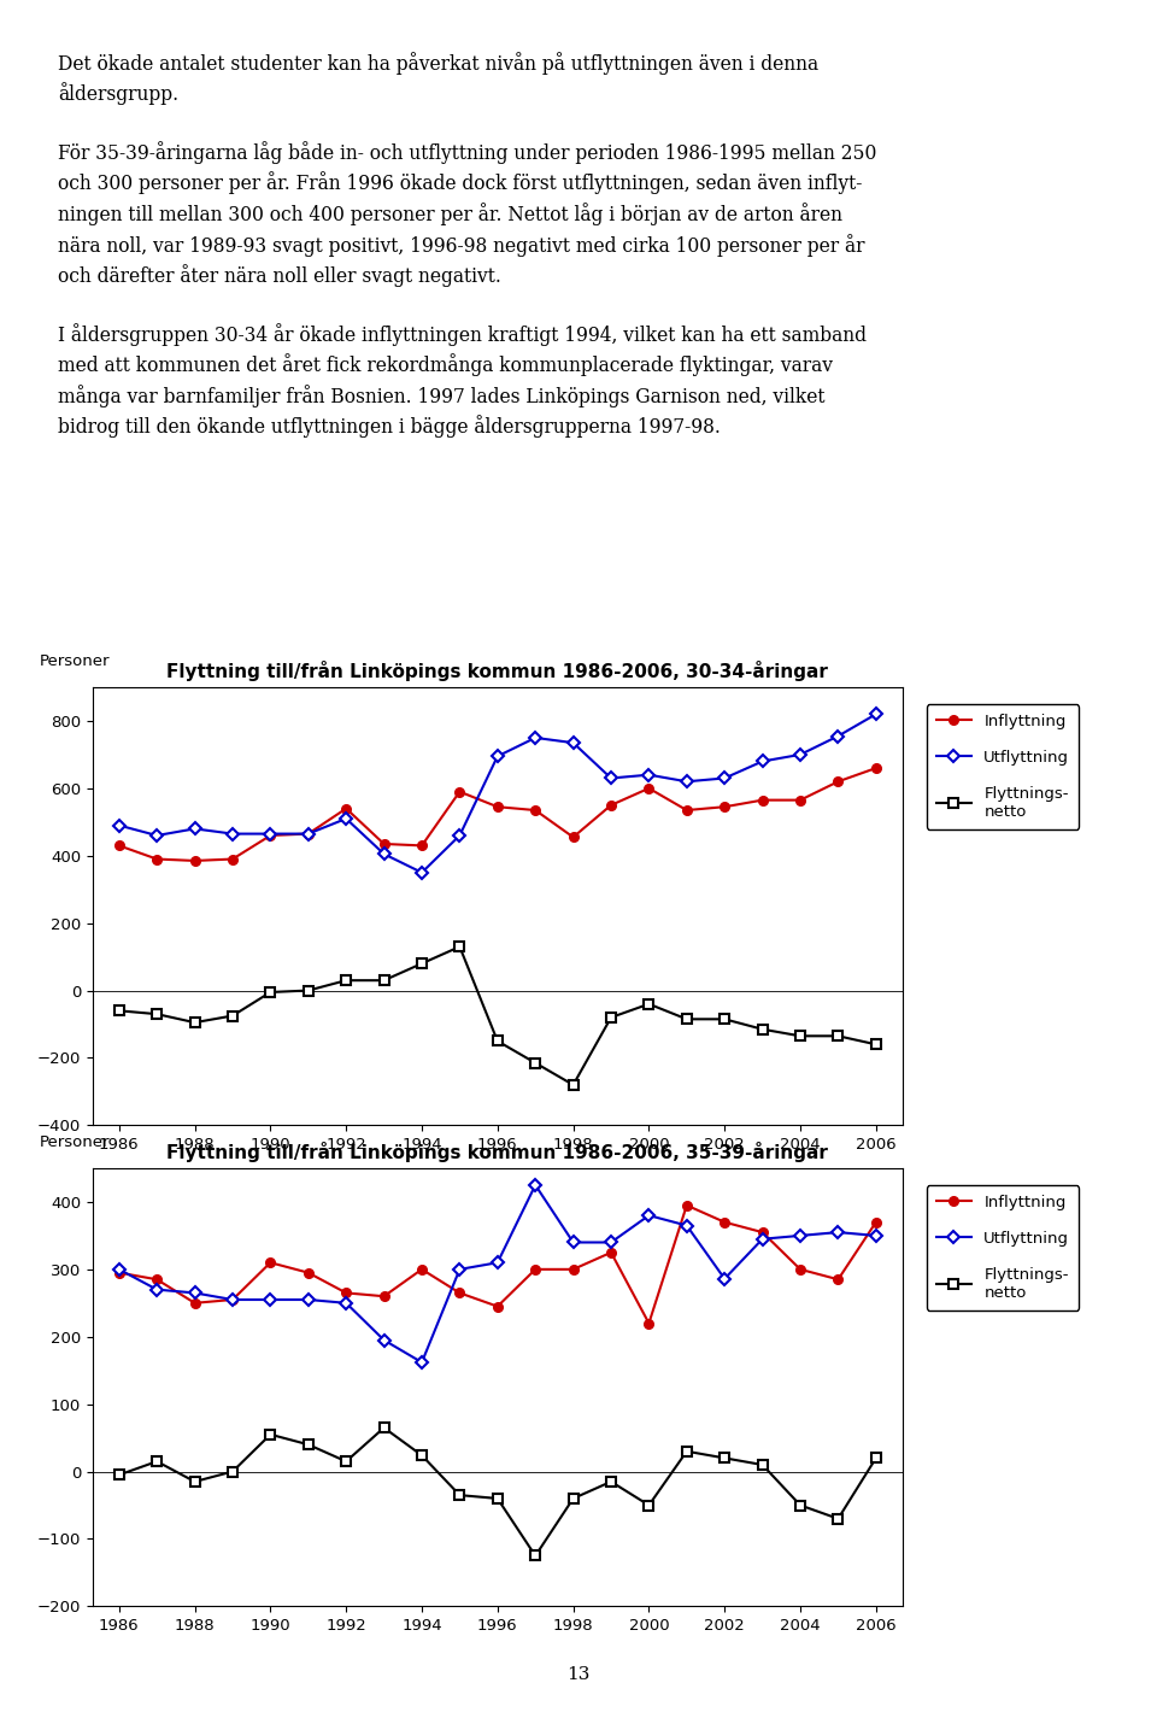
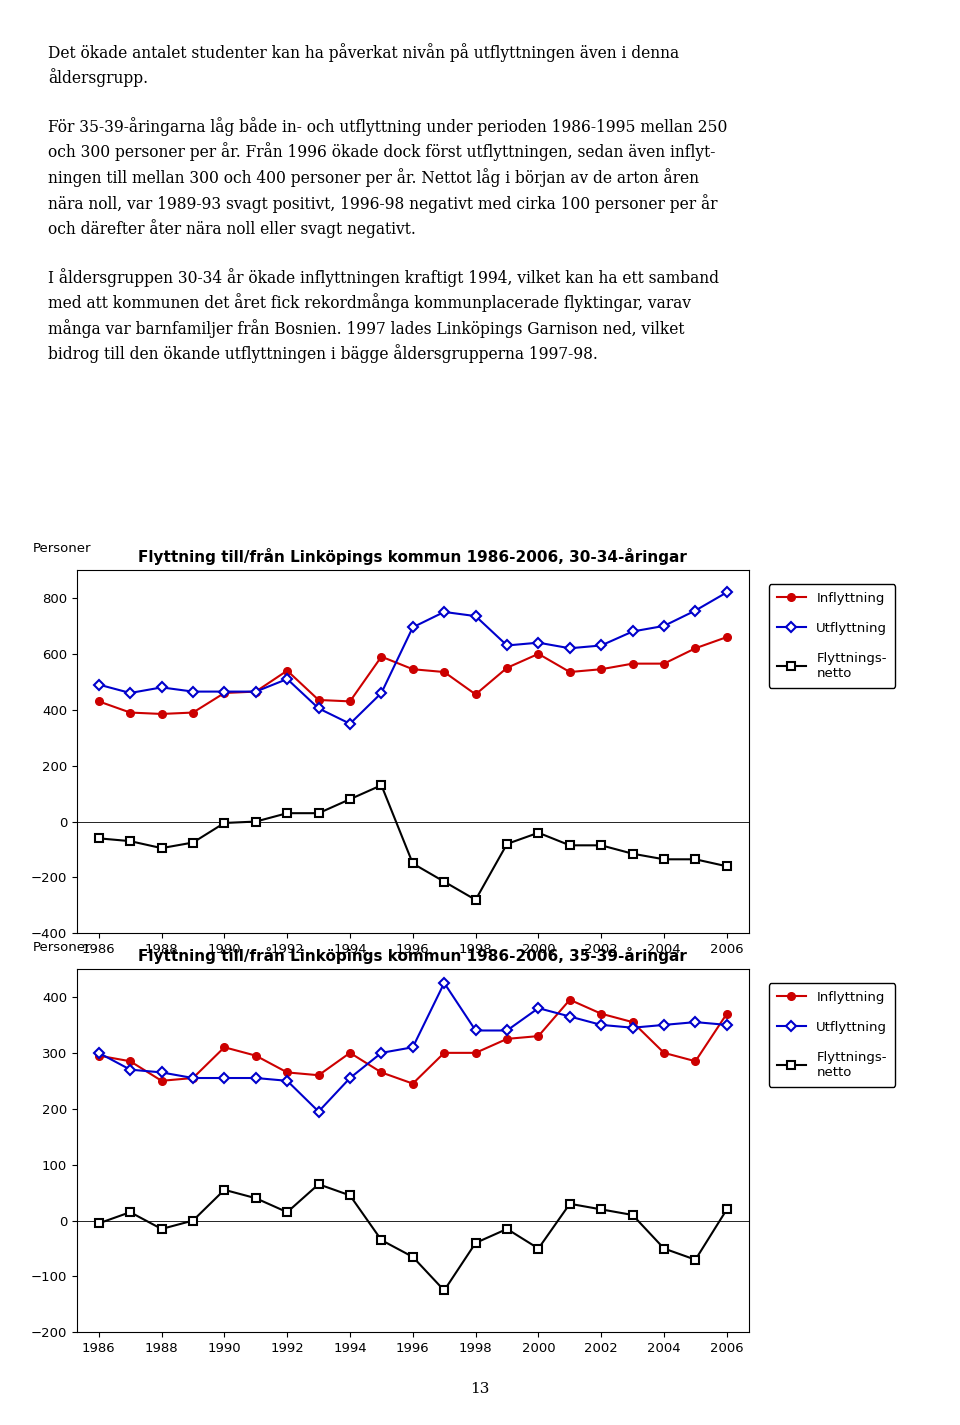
Utflyttning/1994: 162 -> 255
Flyttnings- netto/1994: 24 -> 45
Flyttnings- netto/1996: -40 -> -65
Inflyttning/2000: 220 -> 330
Utflyttning/2002: 286 -> 350
